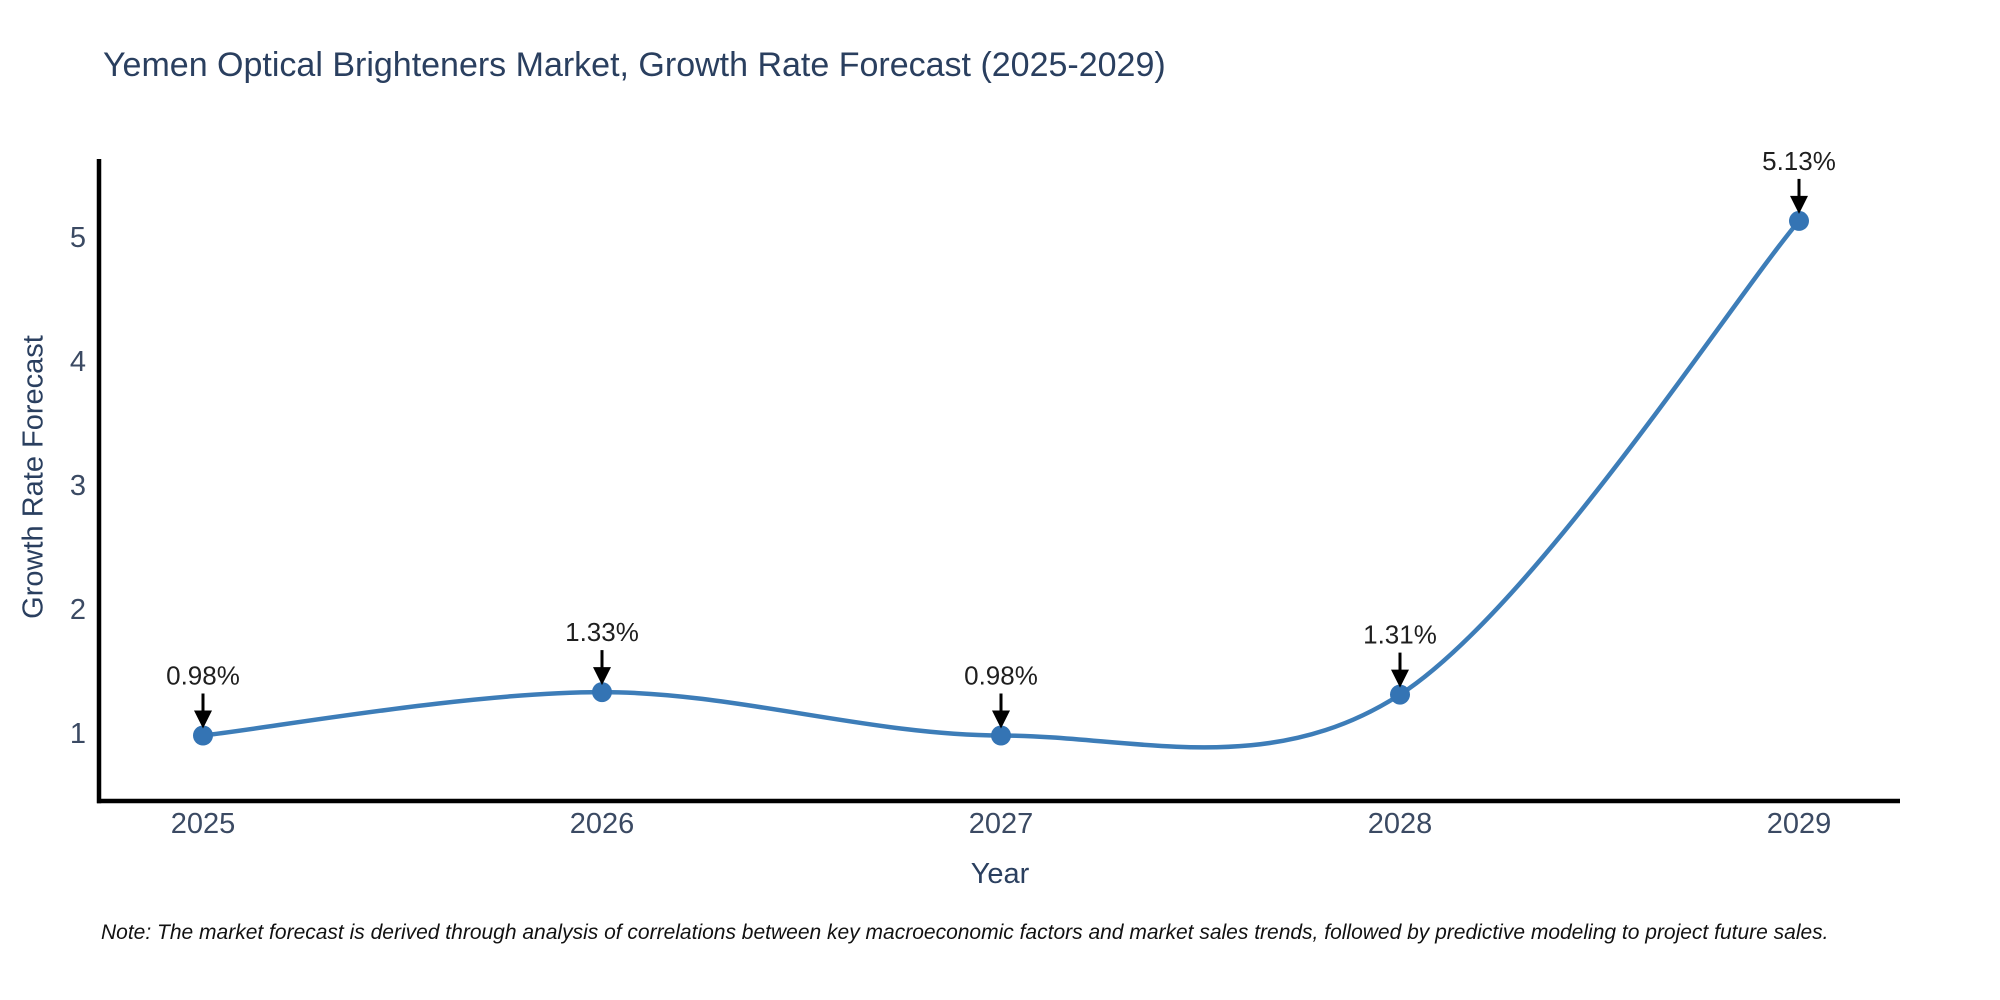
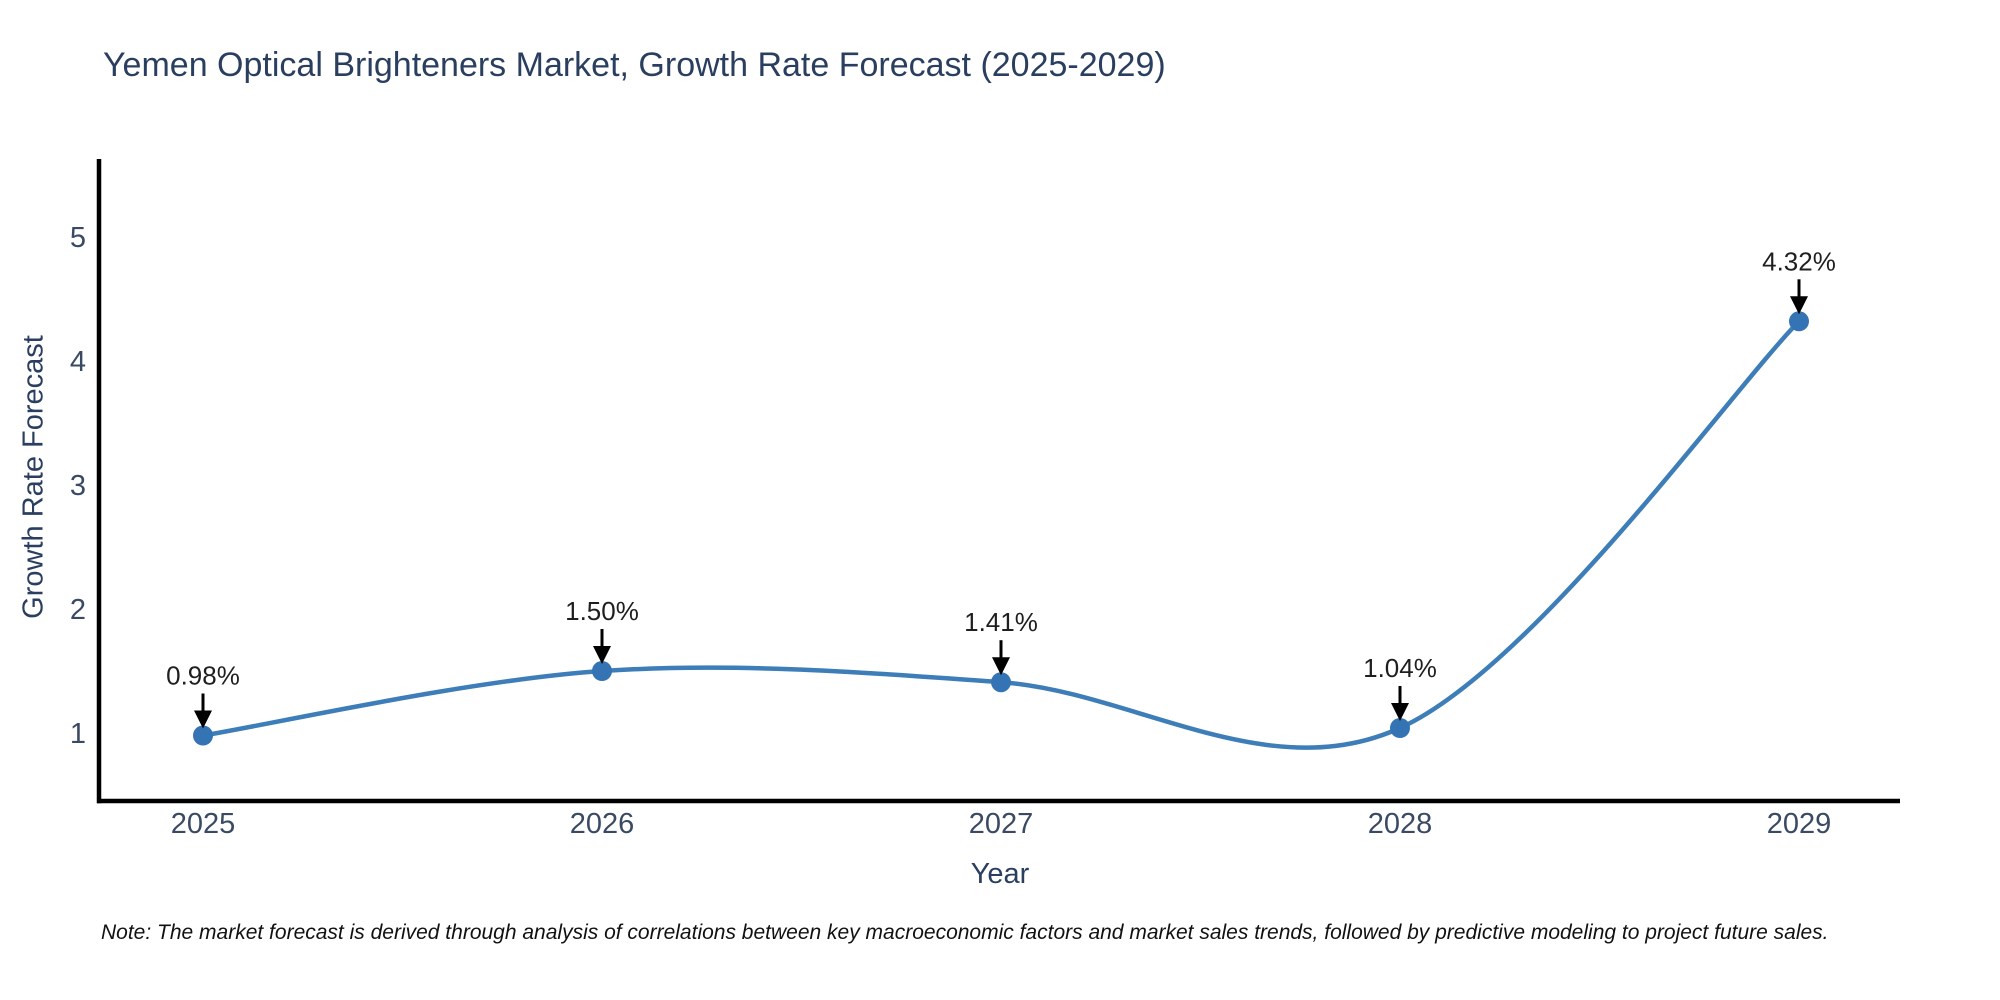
2026: 1.33% -> 1.50%
2027: 0.98% -> 1.41%
2028: 1.31% -> 1.04%
2029: 5.13% -> 4.32%
